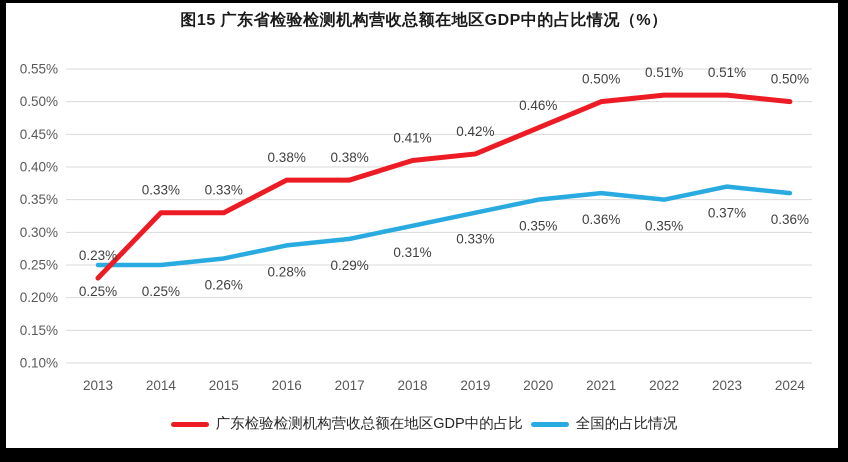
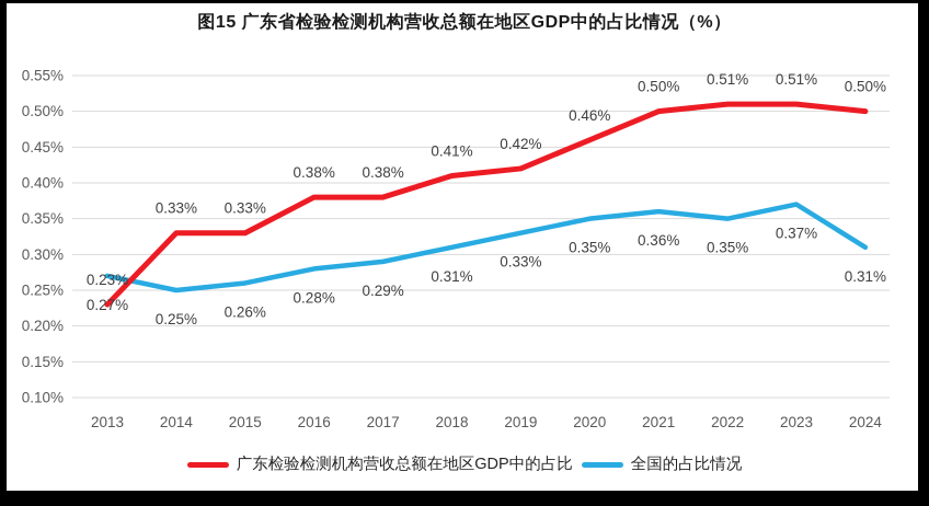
全国的占比情况/2013: 0.25% -> 0.27%
全国的占比情况/2024: 0.36% -> 0.31%
